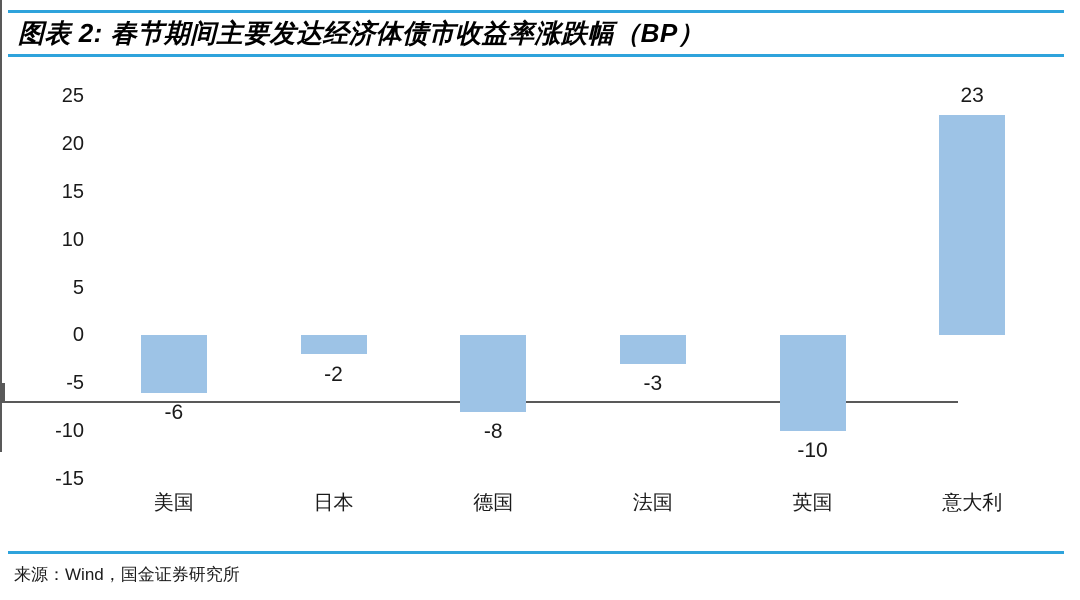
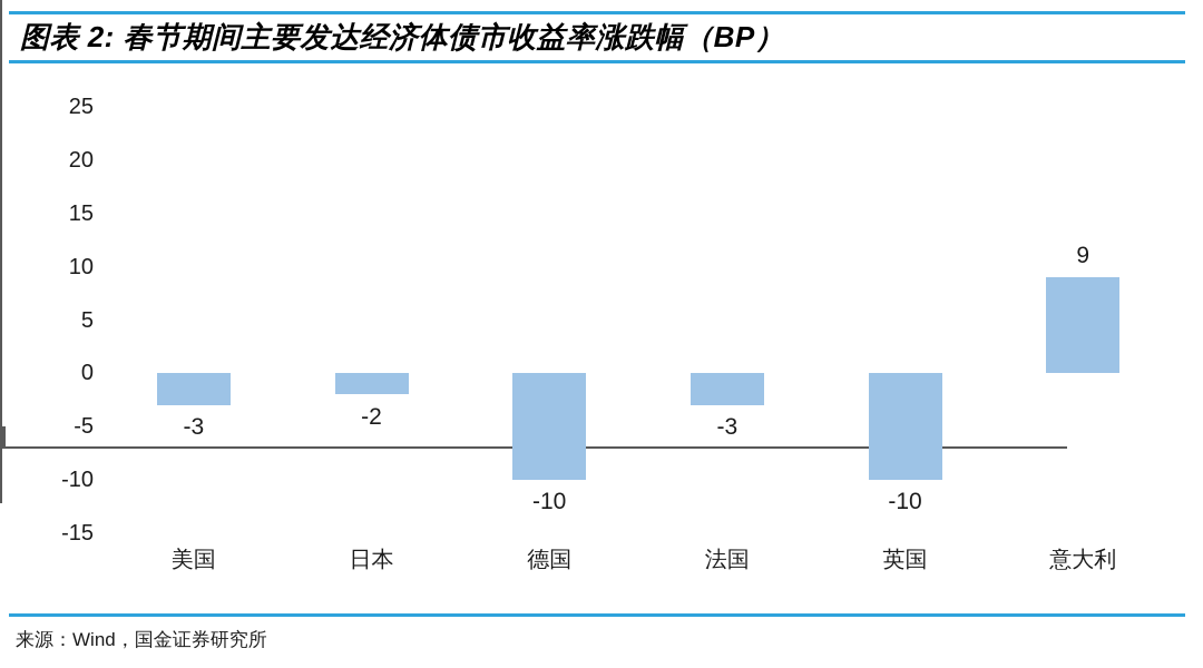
美国: -6 -> -3
德国: -8 -> -10
意大利: 23 -> 9
